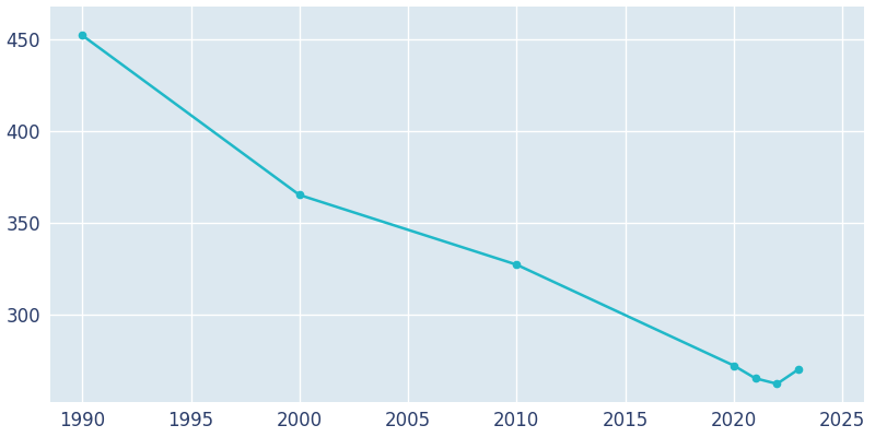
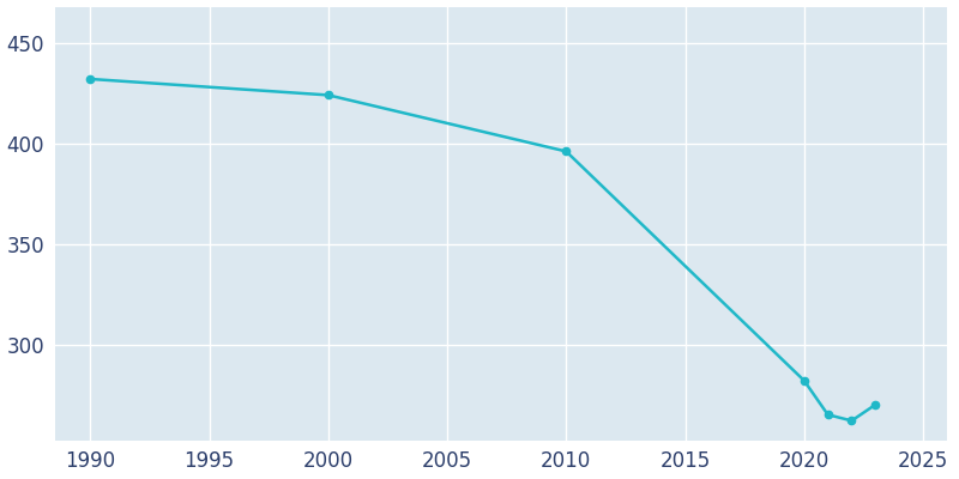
1990: 452 -> 432
2000: 365 -> 424
2010: 327 -> 396
2020: 272 -> 282
